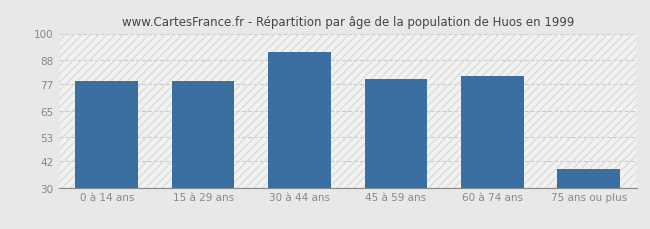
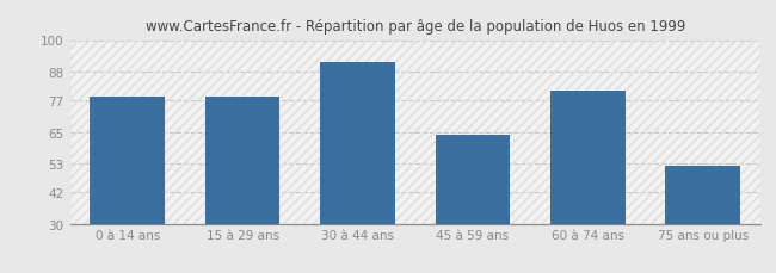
45 à 59 ans: 79.5 -> 64.0
75 ans ou plus: 38.5 -> 52.0
